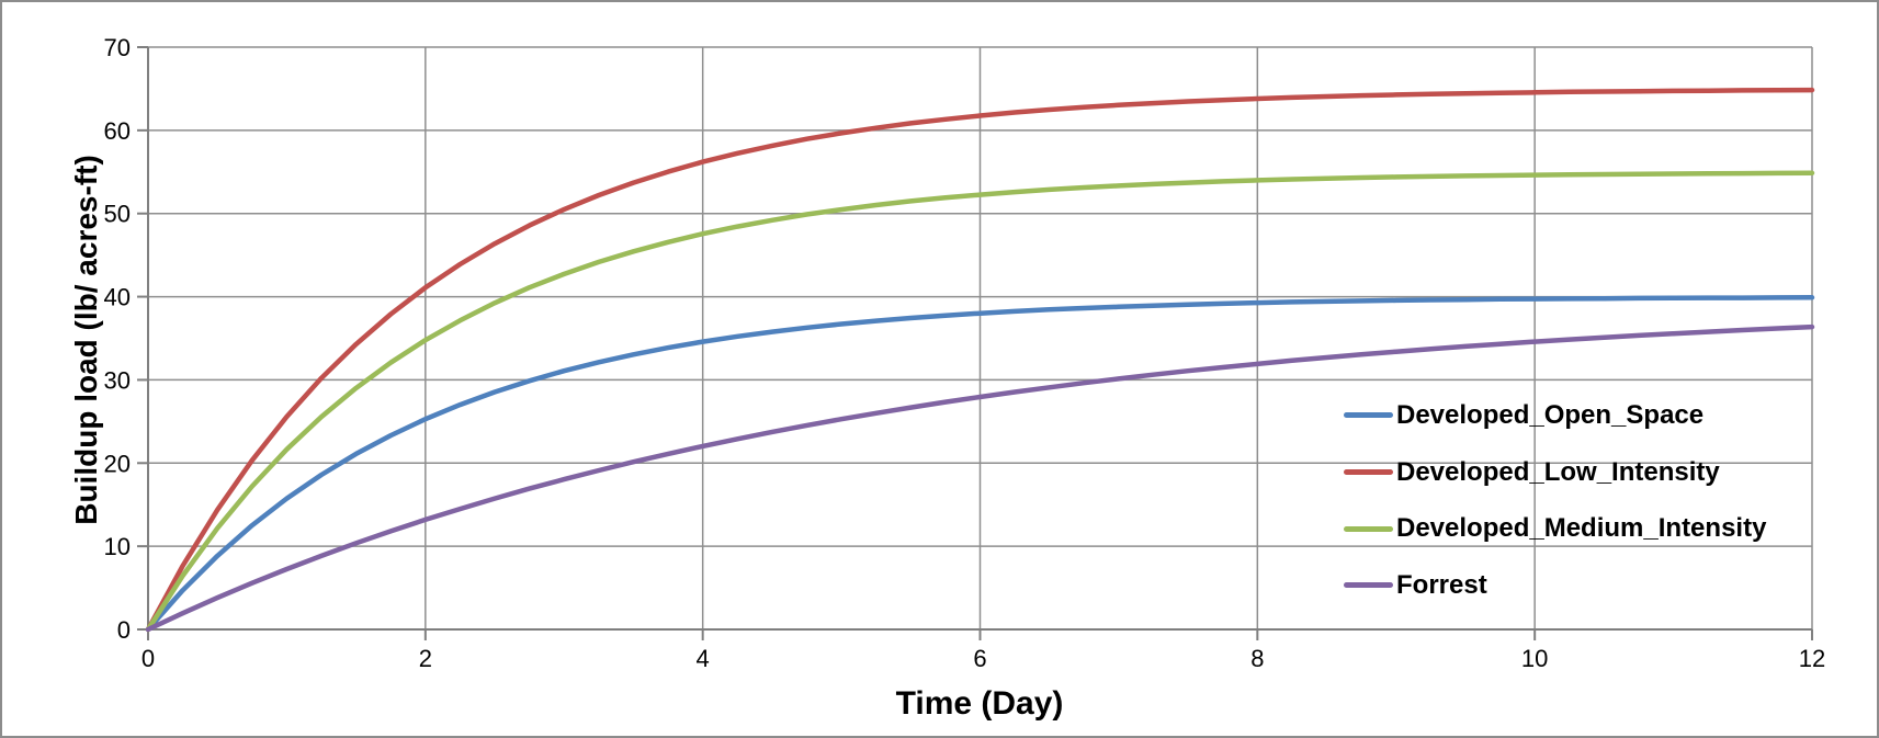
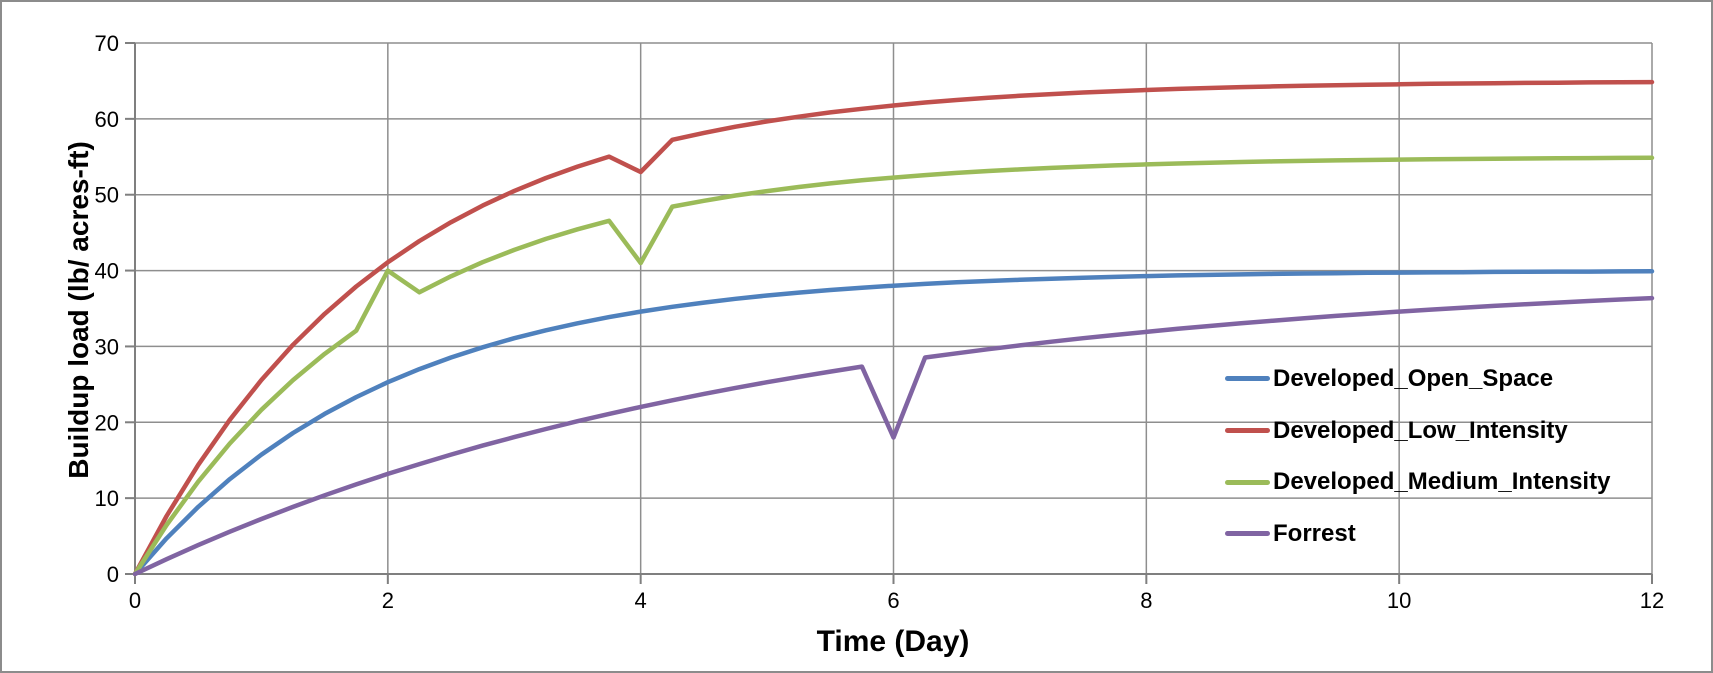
Developed_Medium_Intensity/2: 35 -> 40
Developed_Low_Intensity/4: 56 -> 53
Developed_Medium_Intensity/4: 48 -> 41
Forrest/6: 28 -> 18
